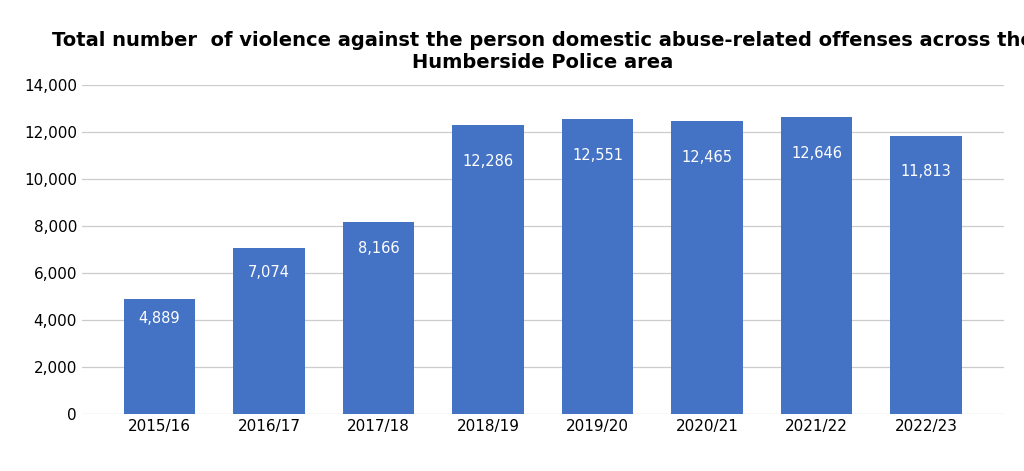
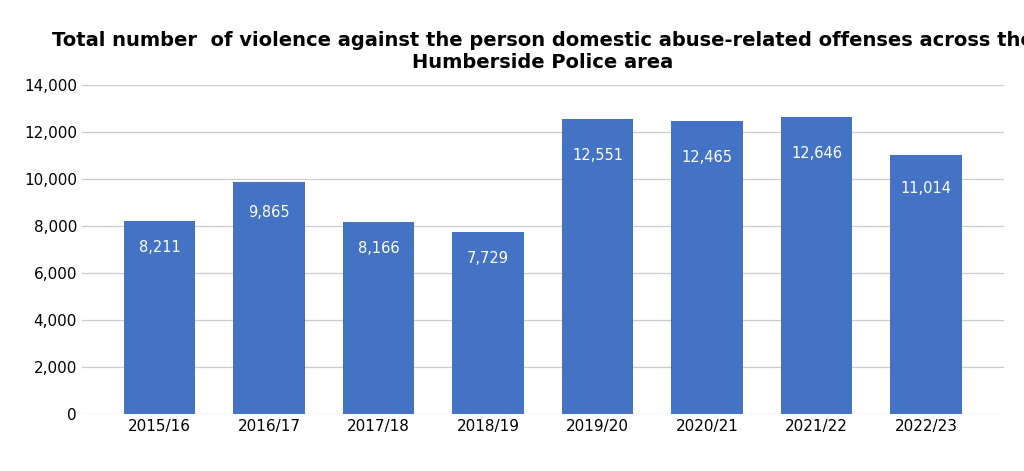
2015/16: 4,889 -> 8,211
2016/17: 7,074 -> 9,865
2018/19: 12,286 -> 7,729
2022/23: 11,813 -> 11,014
